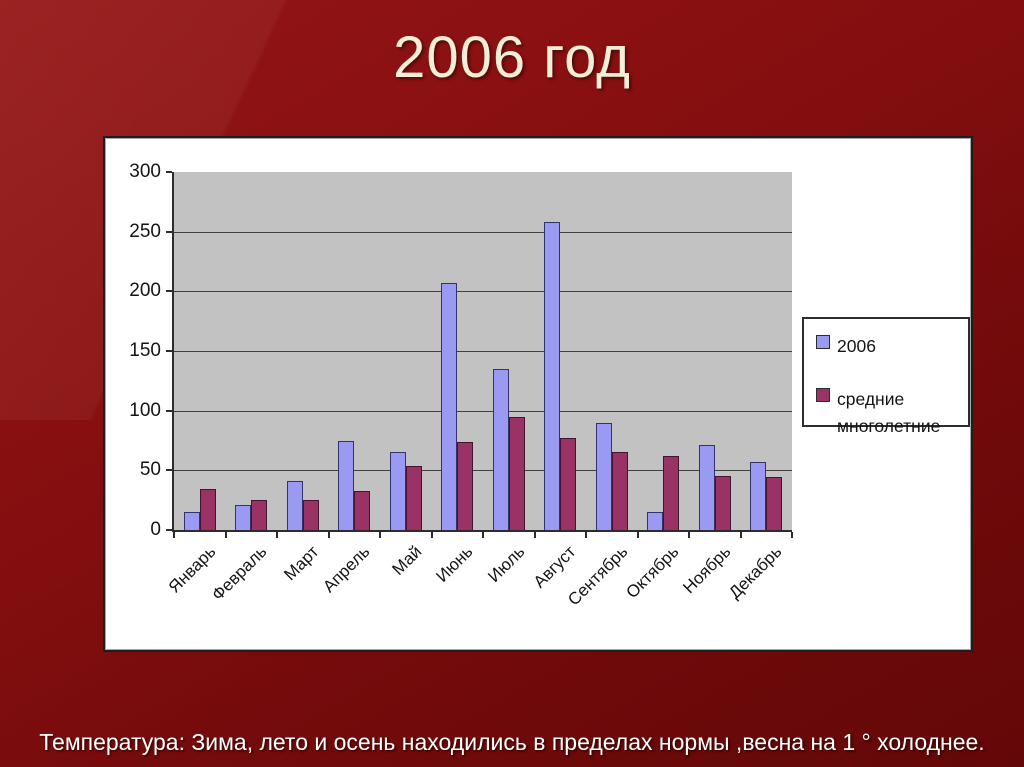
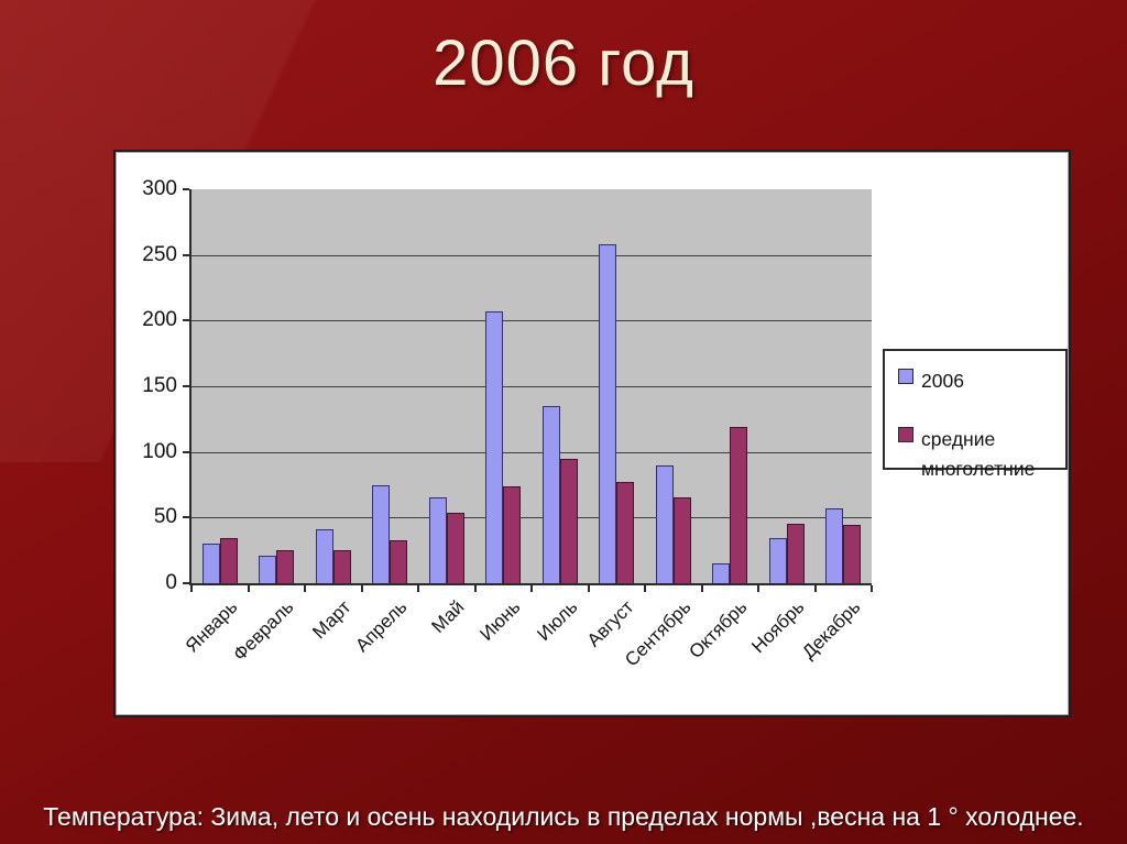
2006/Январь: 15 -> 30
средние многолетние/Октябрь: 62 -> 119
2006/Ноябрь: 71 -> 34
